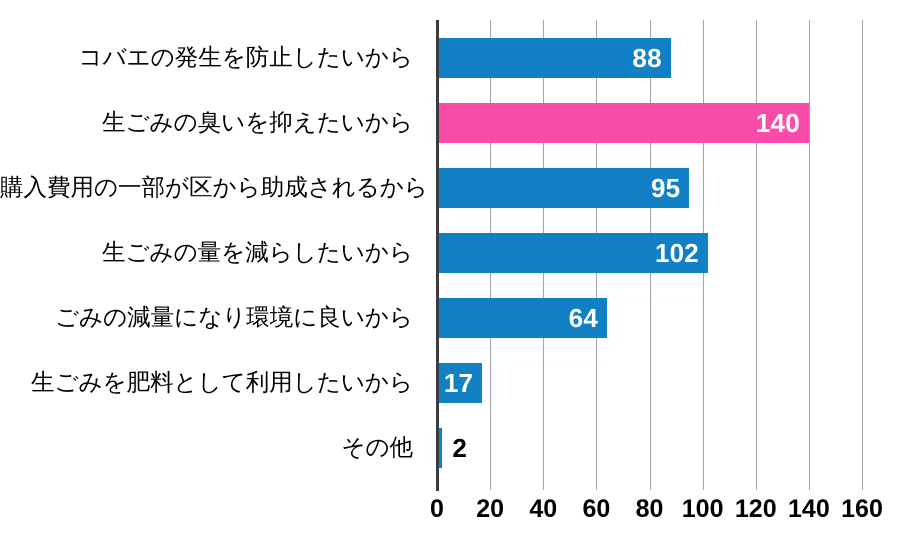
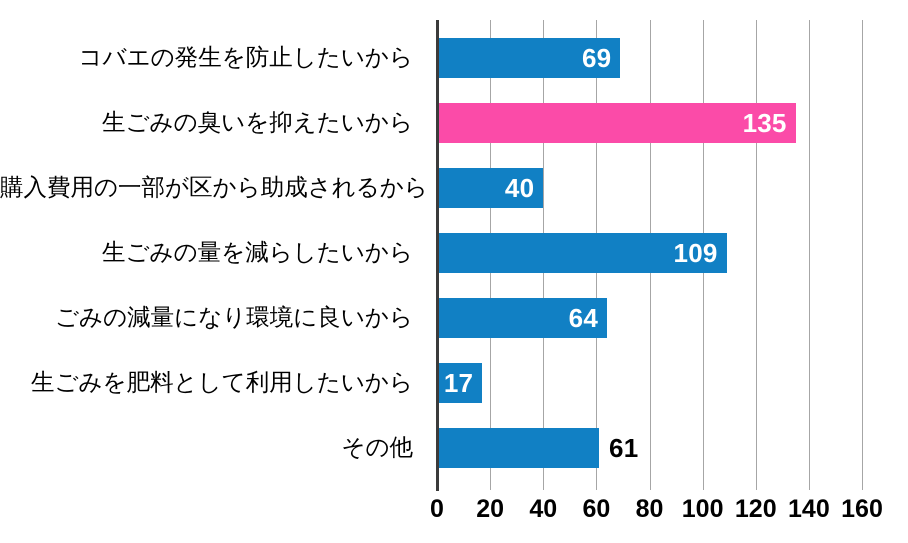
コバエの発生を防止したいから: 88 -> 69
生ごみの臭いを抑えたいから: 140 -> 135
購入費用の一部が区から助成されるから: 95 -> 40
生ごみの量を減らしたいから: 102 -> 109
その他: 2 -> 61
